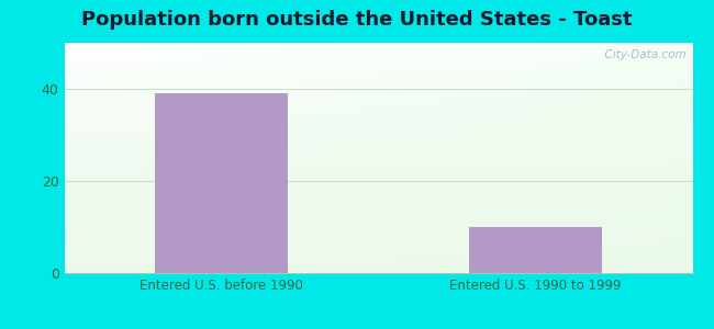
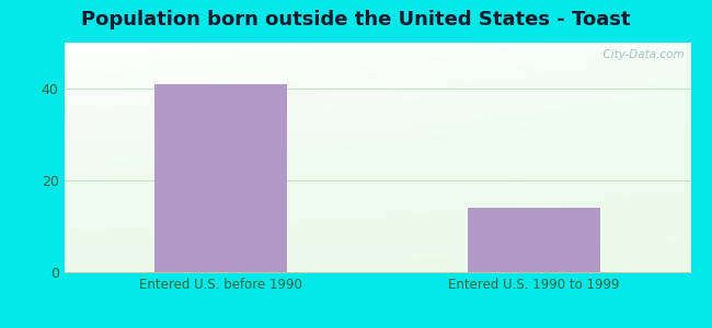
Entered U.S. before 1990: 39 -> 41
Entered U.S. 1990 to 1999: 10 -> 14
